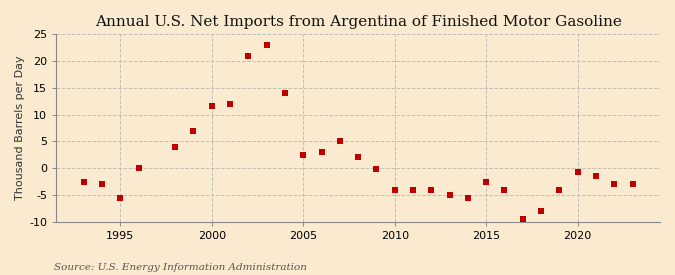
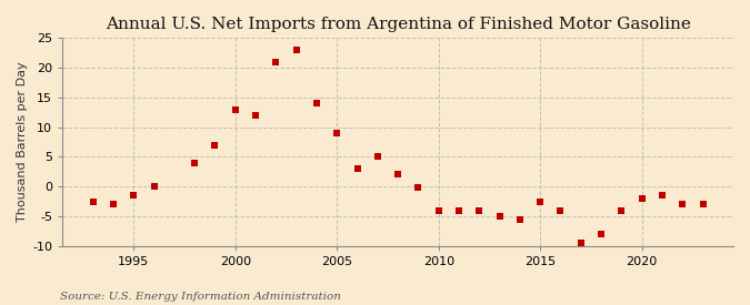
1995: -5.6 -> -1.5
2000: 11.6 -> 13.0
2005: 2.4 -> 9.0
2020: -0.8 -> -2.0
